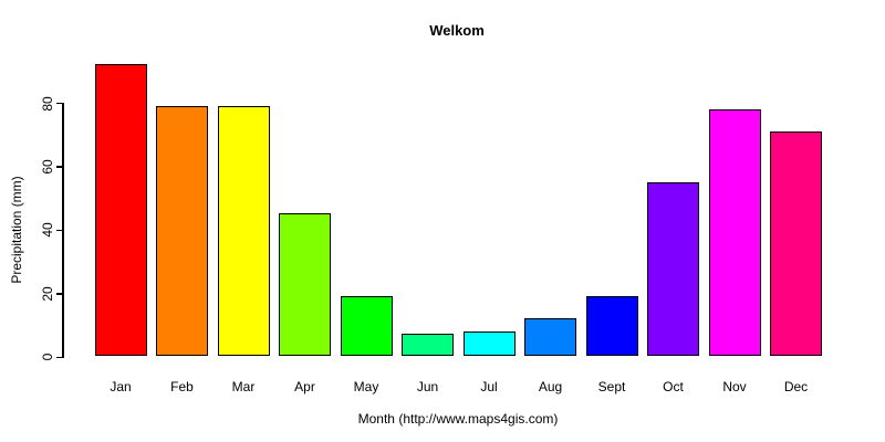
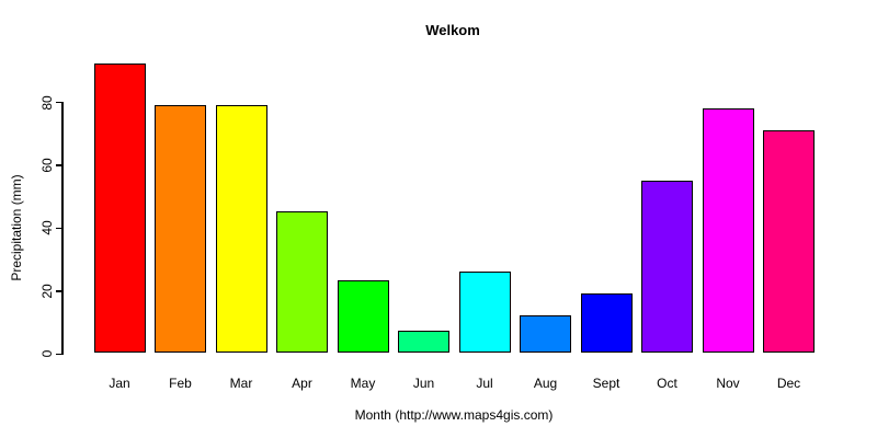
May: 19 -> 23
Jul: 8 -> 26
